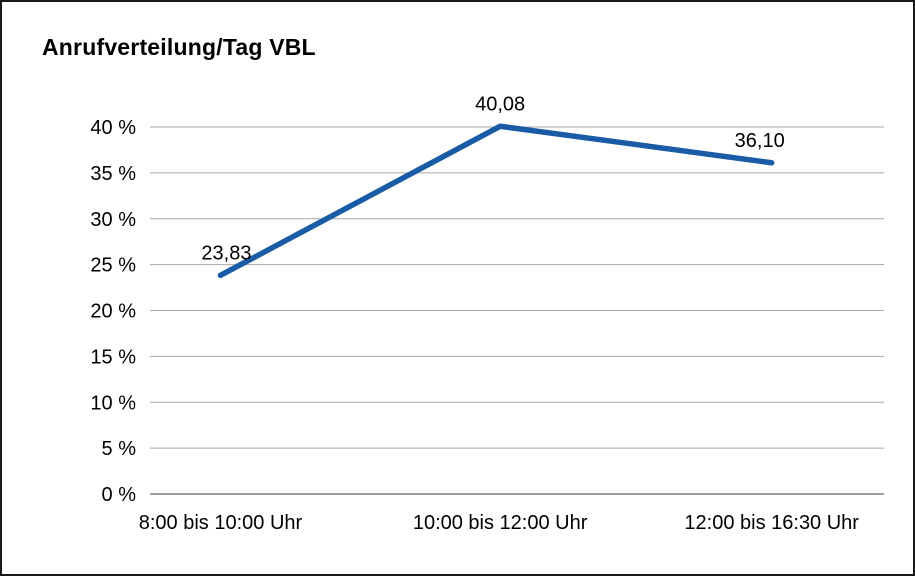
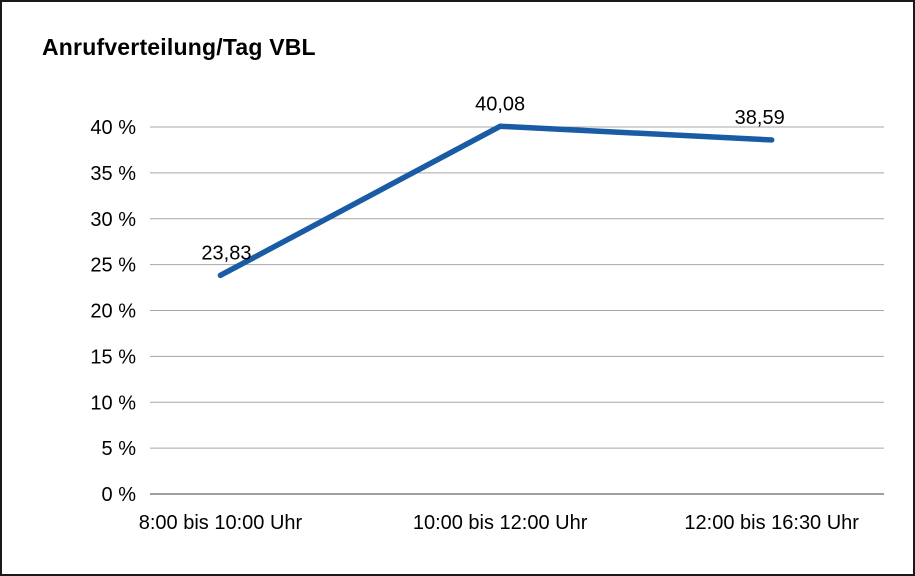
12:00 bis 16:30 Uhr: 36,10 -> 38,59
